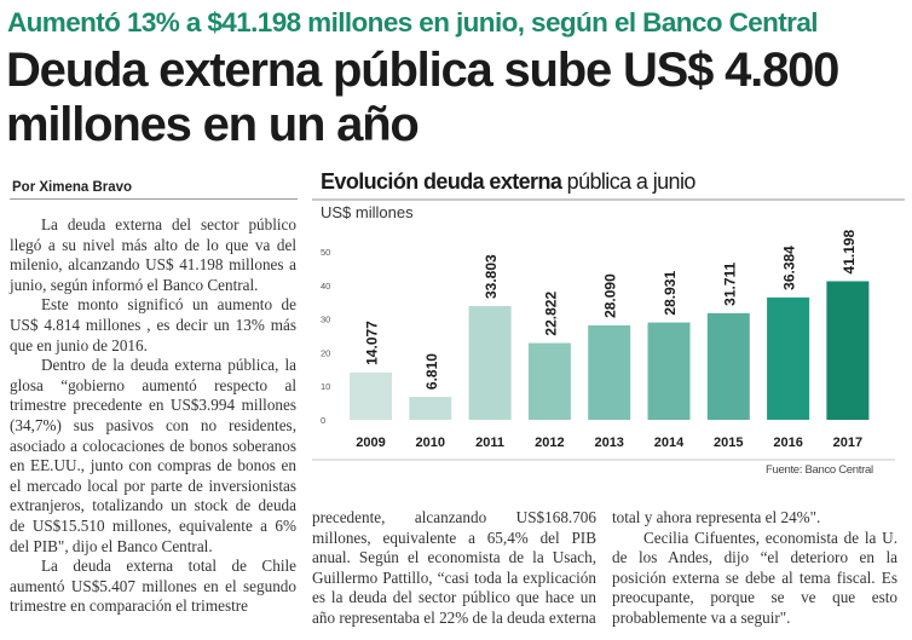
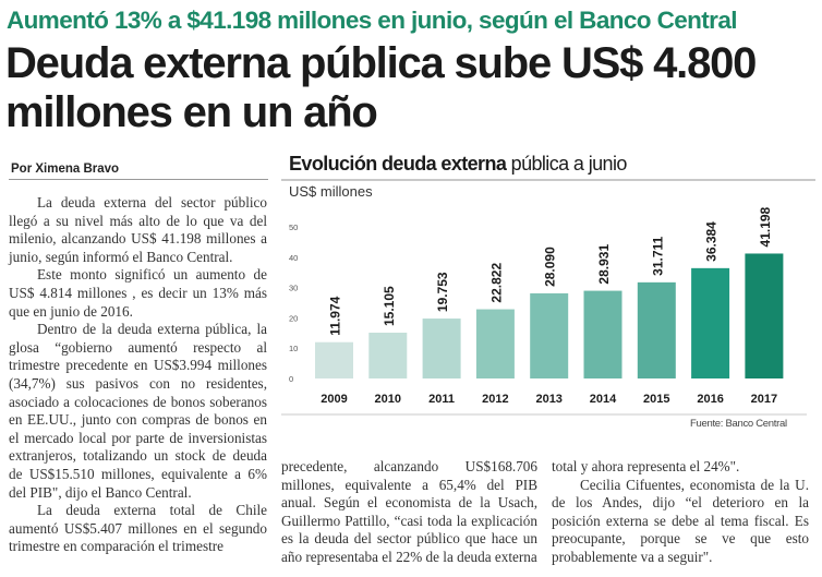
2009: 14.077 -> 11.974
2010: 6.810 -> 15.105
2011: 33.803 -> 19.753
